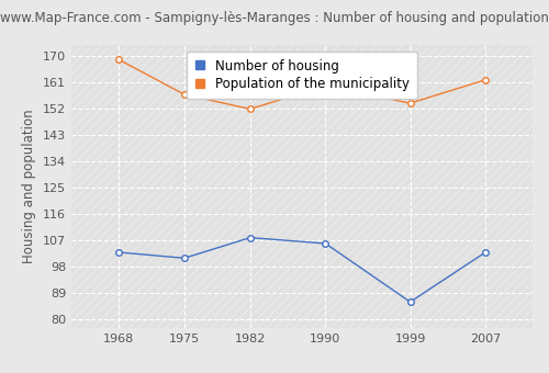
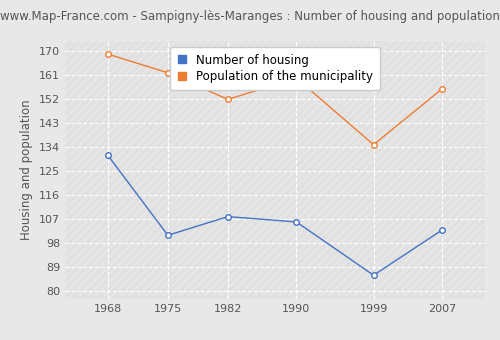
Number of housing/1968: 103 -> 131
Population of the municipality/1975: 157 -> 162
Population of the municipality/1999: 154 -> 135
Population of the municipality/2007: 162 -> 156
